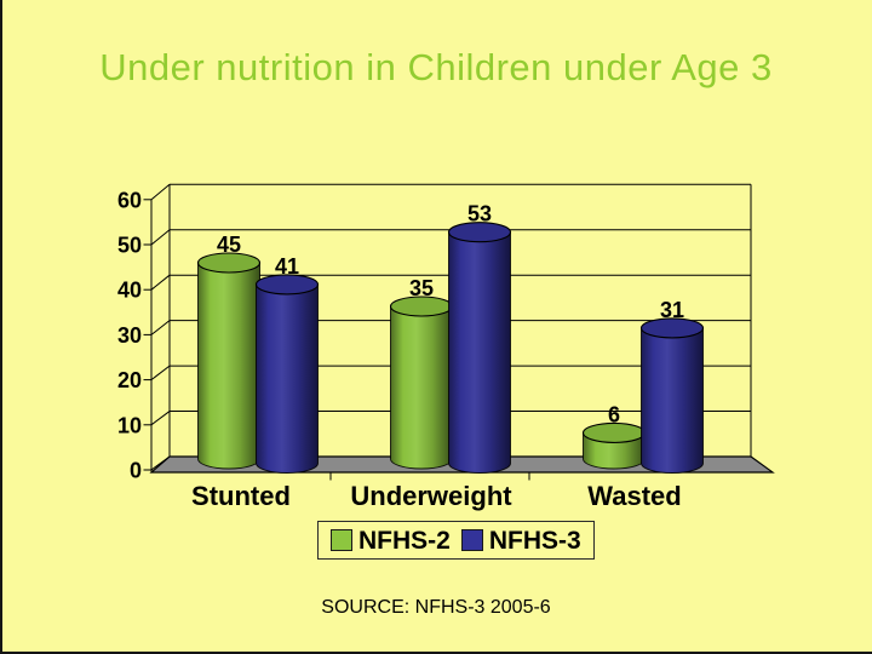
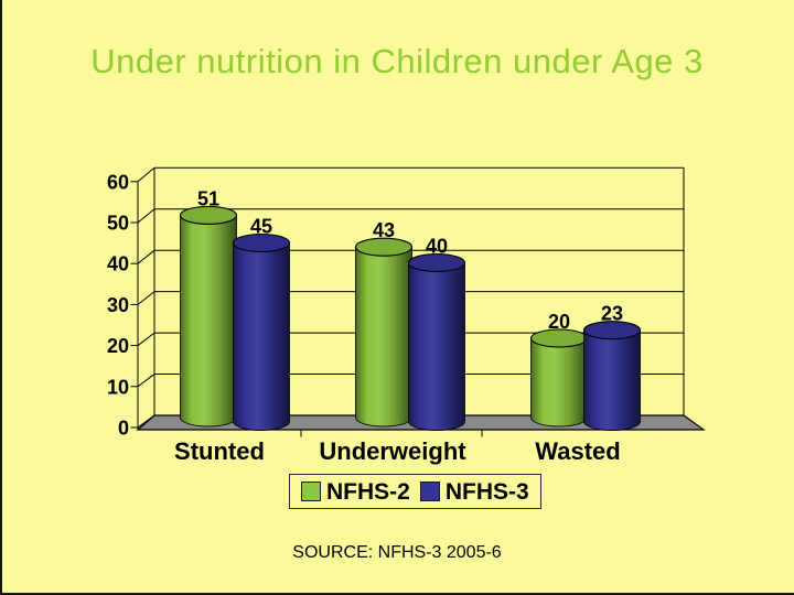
NFHS-2/Stunted: 45 -> 51
NFHS-3/Stunted: 41 -> 45
NFHS-2/Underweight: 35 -> 43
NFHS-3/Underweight: 53 -> 40
NFHS-2/Wasted: 6 -> 20
NFHS-3/Wasted: 31 -> 23
